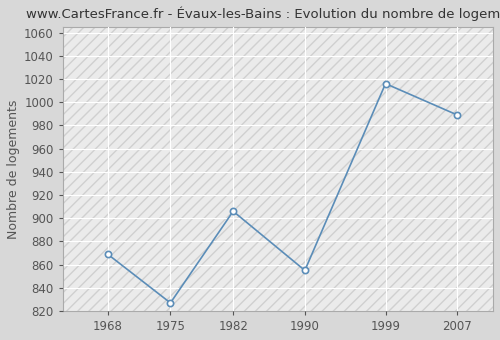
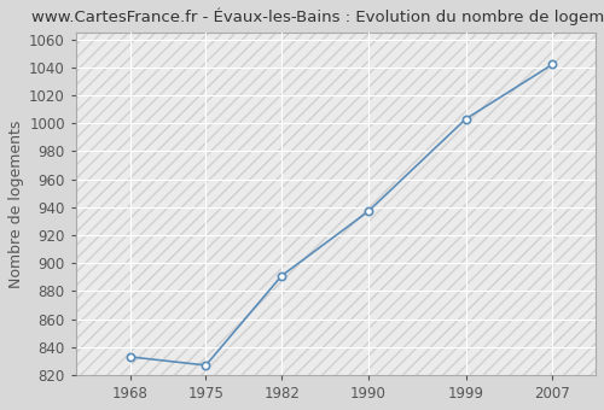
1968: 869 -> 833
1982: 906 -> 891
1990: 855 -> 937
1999: 1016 -> 1003
2007: 989 -> 1042
